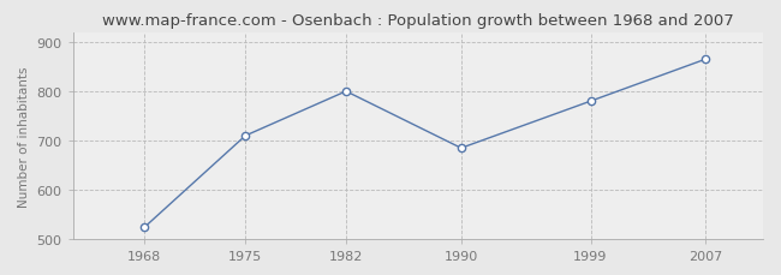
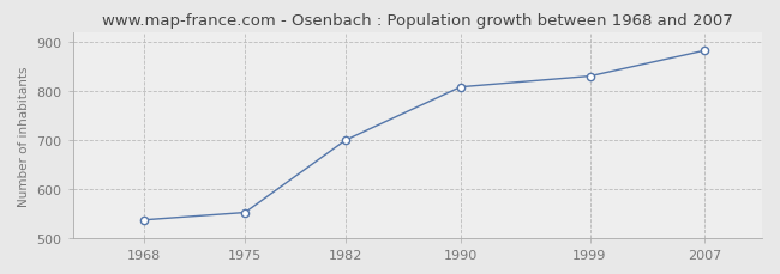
1968: 525 -> 538
1975: 710 -> 553
1982: 800 -> 700
1990: 685 -> 808
1999: 780 -> 830
2007: 865 -> 882
